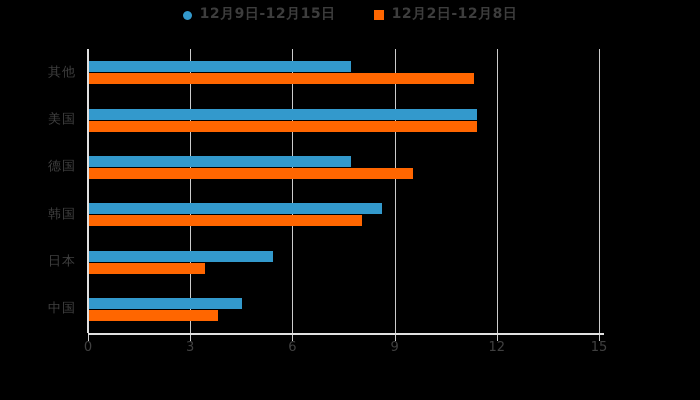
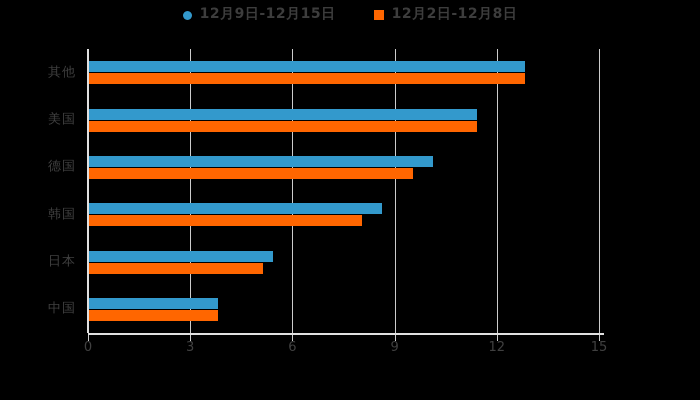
12月9日-12月15日/其他: 7.7 -> 12.8
12月2日-12月8日/其他: 11.3 -> 12.8
12月9日-12月15日/德国: 7.7 -> 10.1
12月2日-12月8日/日本: 3.4 -> 5.1
12月9日-12月15日/中国: 4.5 -> 3.8
